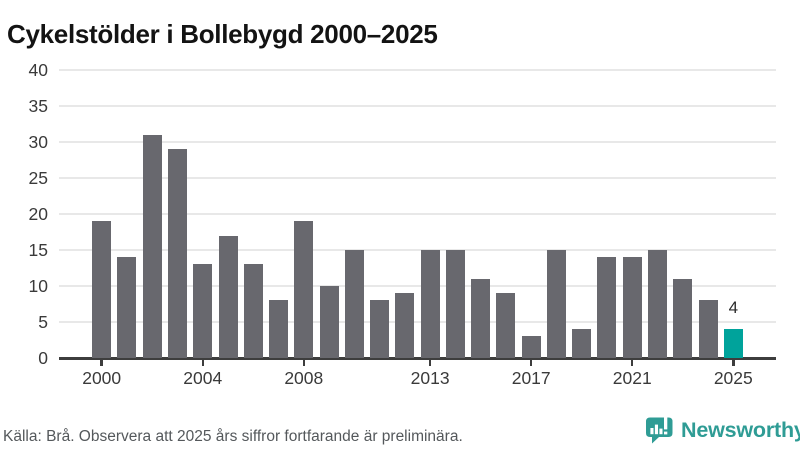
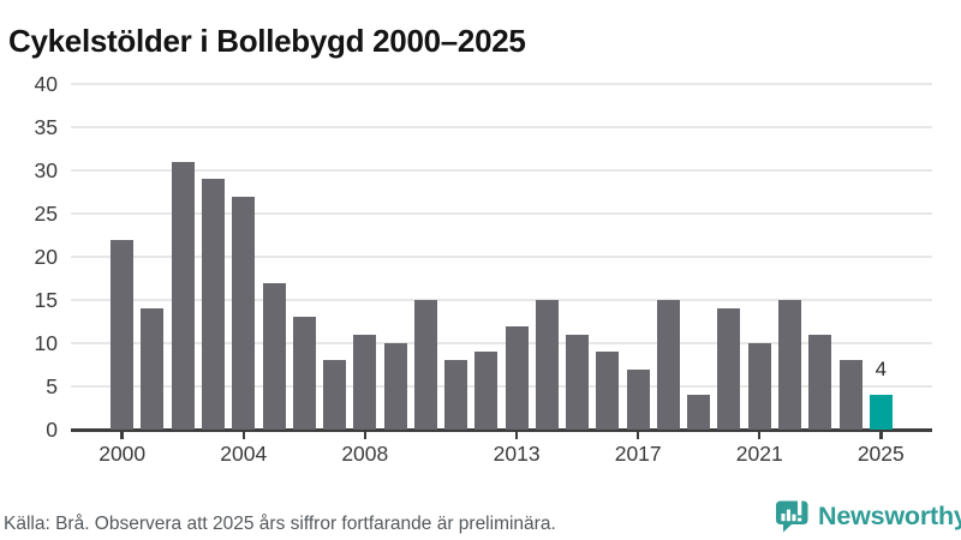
2000: 19 -> 22
2004: 13 -> 27
2008: 19 -> 11
2013: 15 -> 12
2017: 3 -> 7
2021: 14 -> 10
